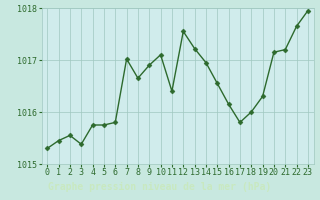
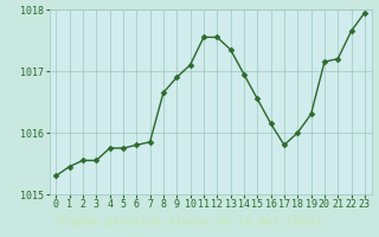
3: 1015.38 -> 1015.55
7: 1017.02 -> 1015.85
11: 1016.40 -> 1017.55
13: 1017.22 -> 1017.35
